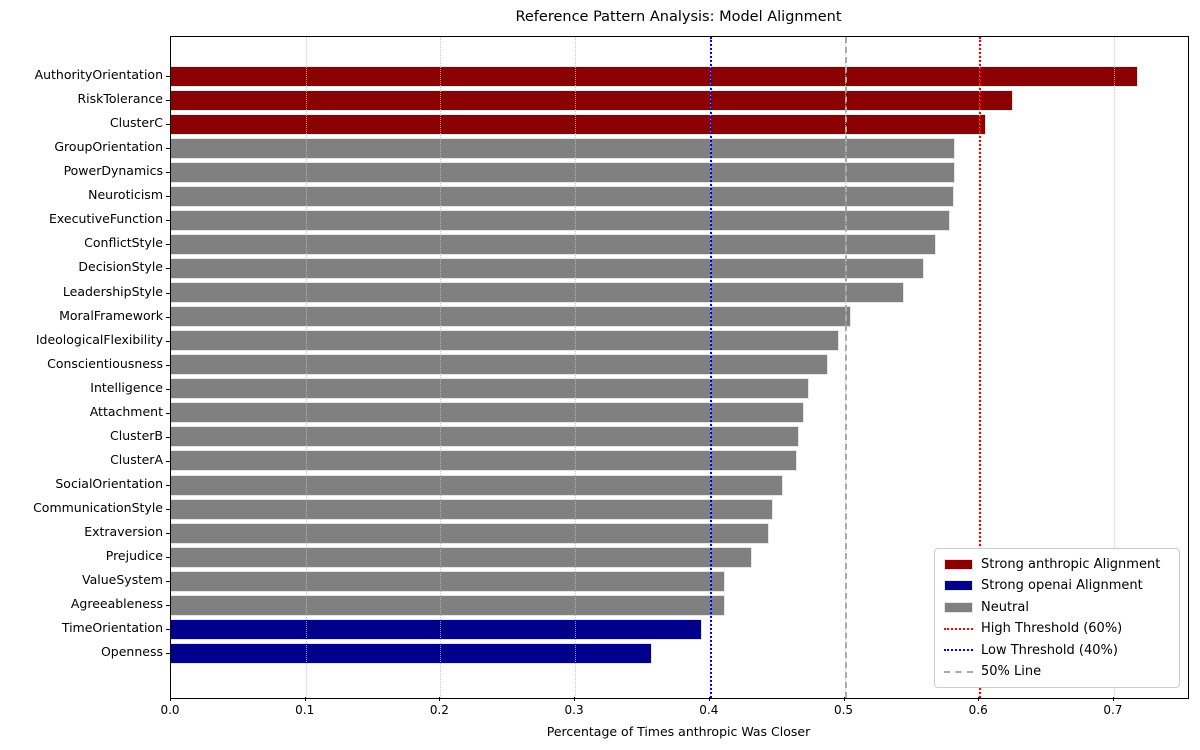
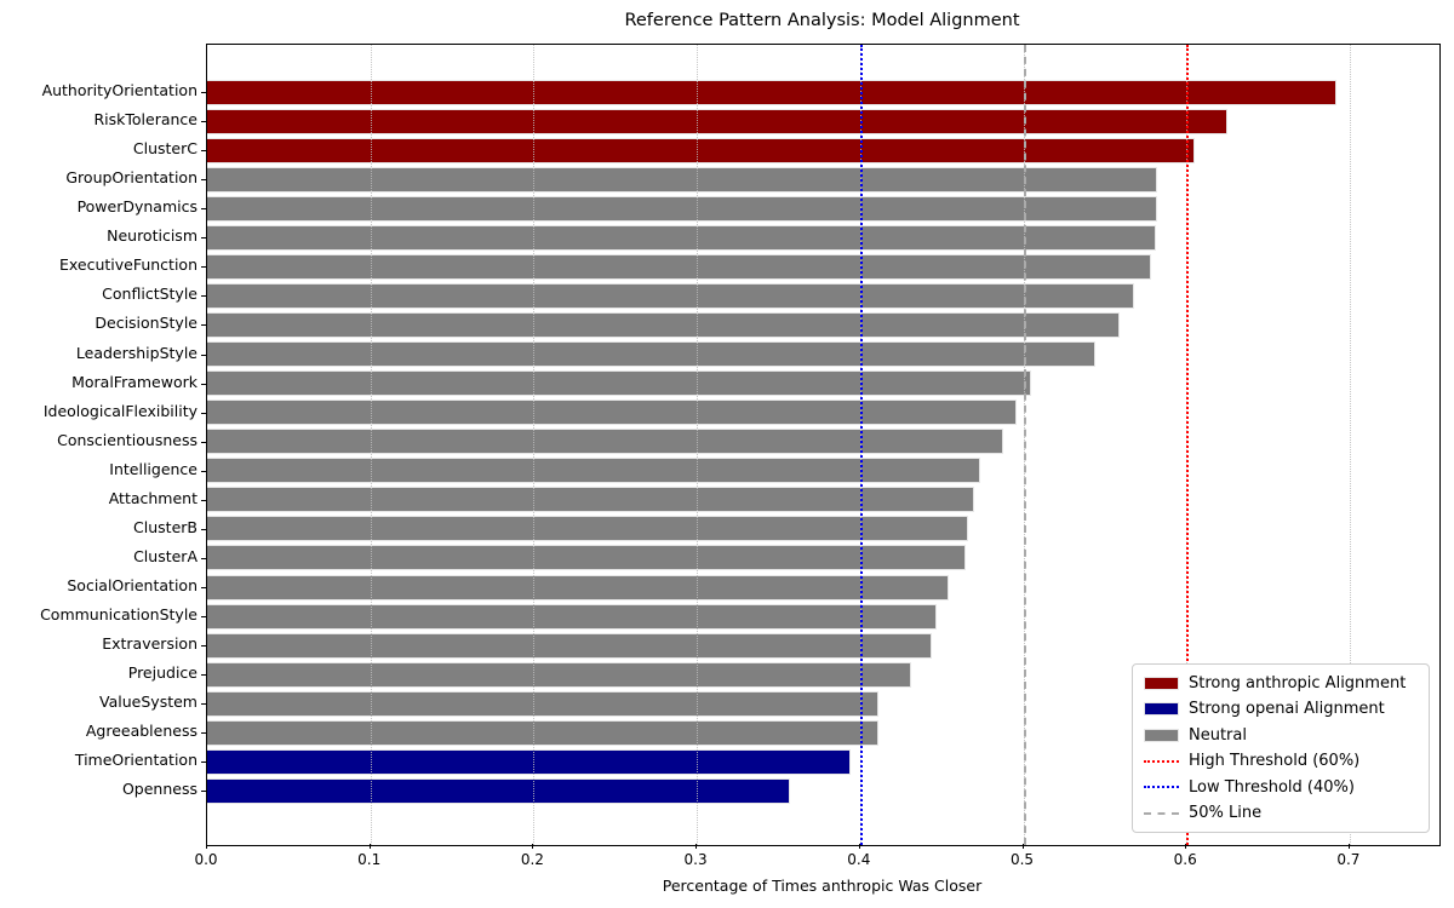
AuthorityOrientation: 0.718 -> 0.692
